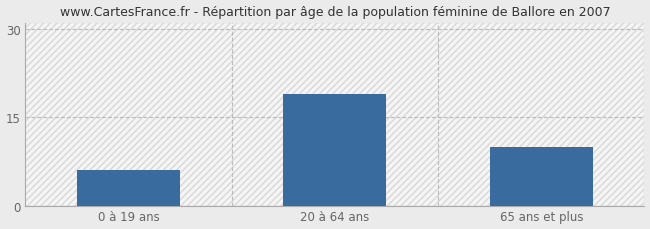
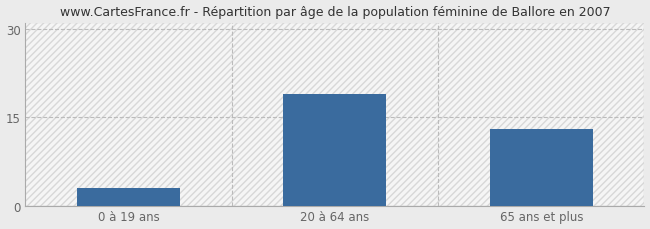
0 à 19 ans: 6 -> 3
65 ans et plus: 10 -> 13
